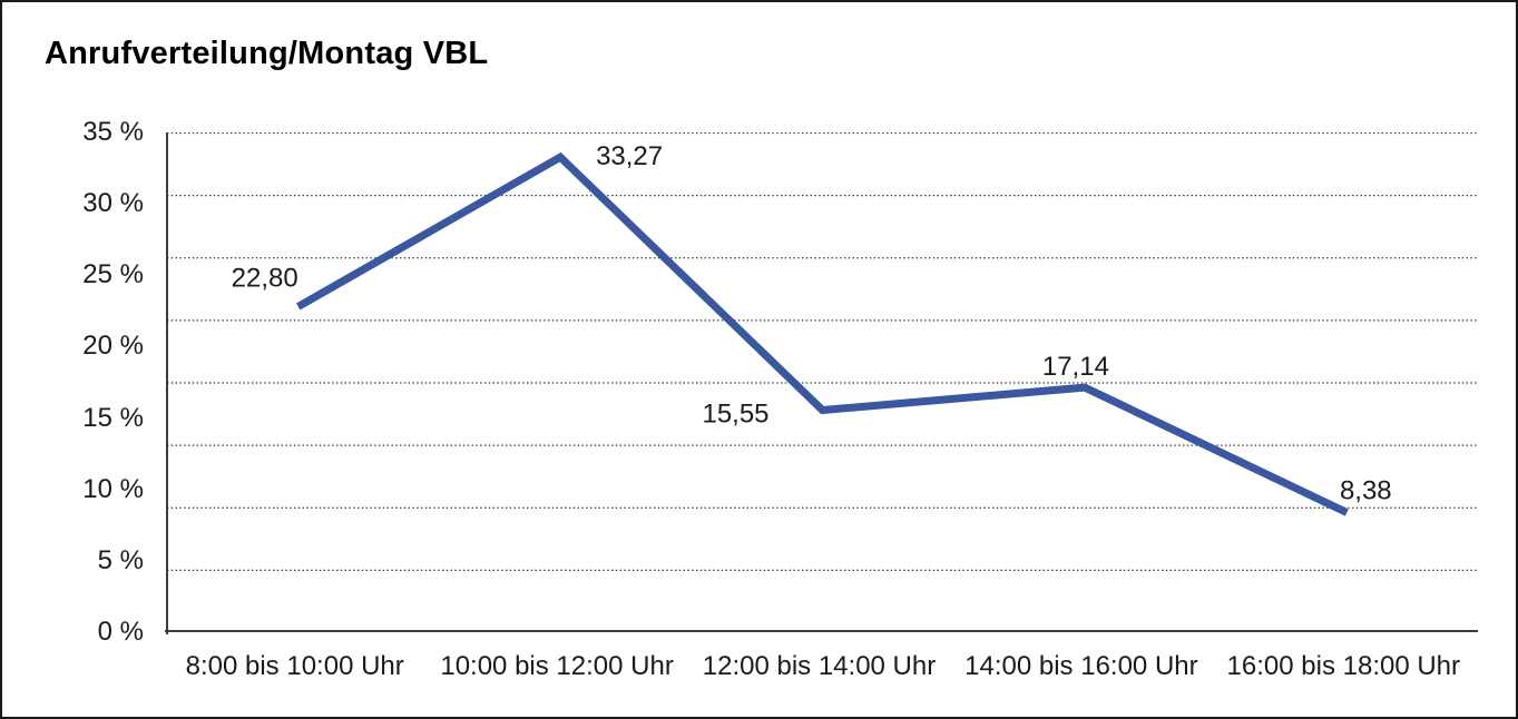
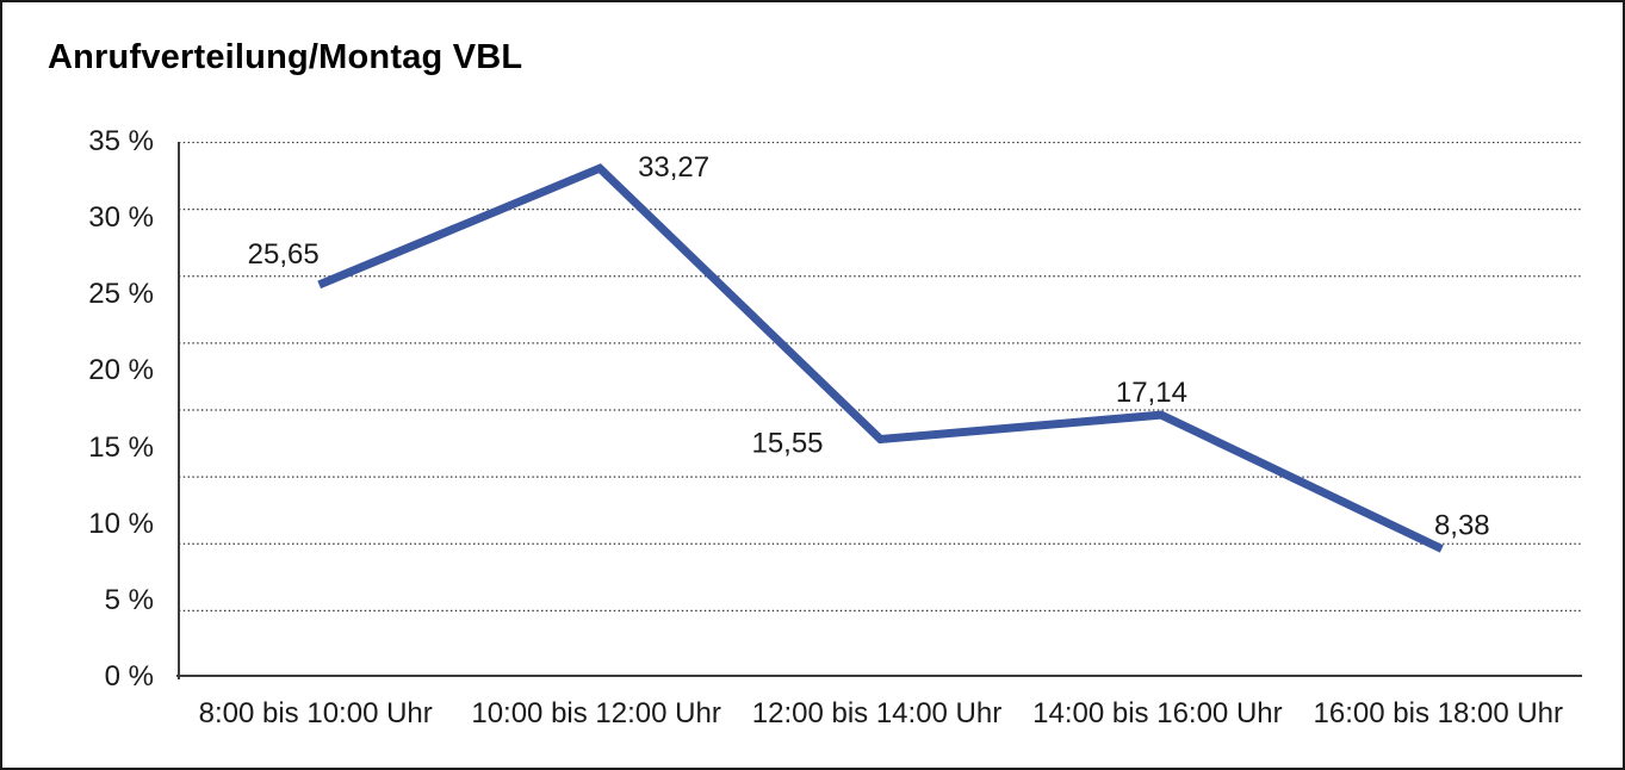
8:00 bis 10:00 Uhr: 22,80 -> 25,65
